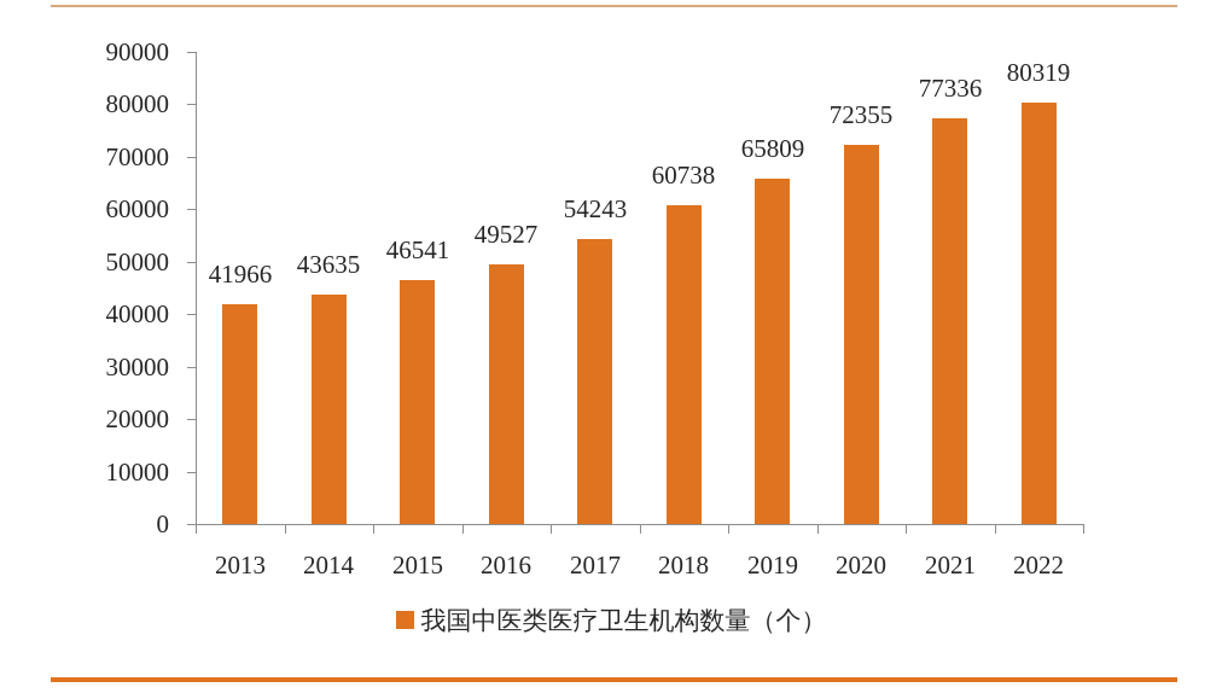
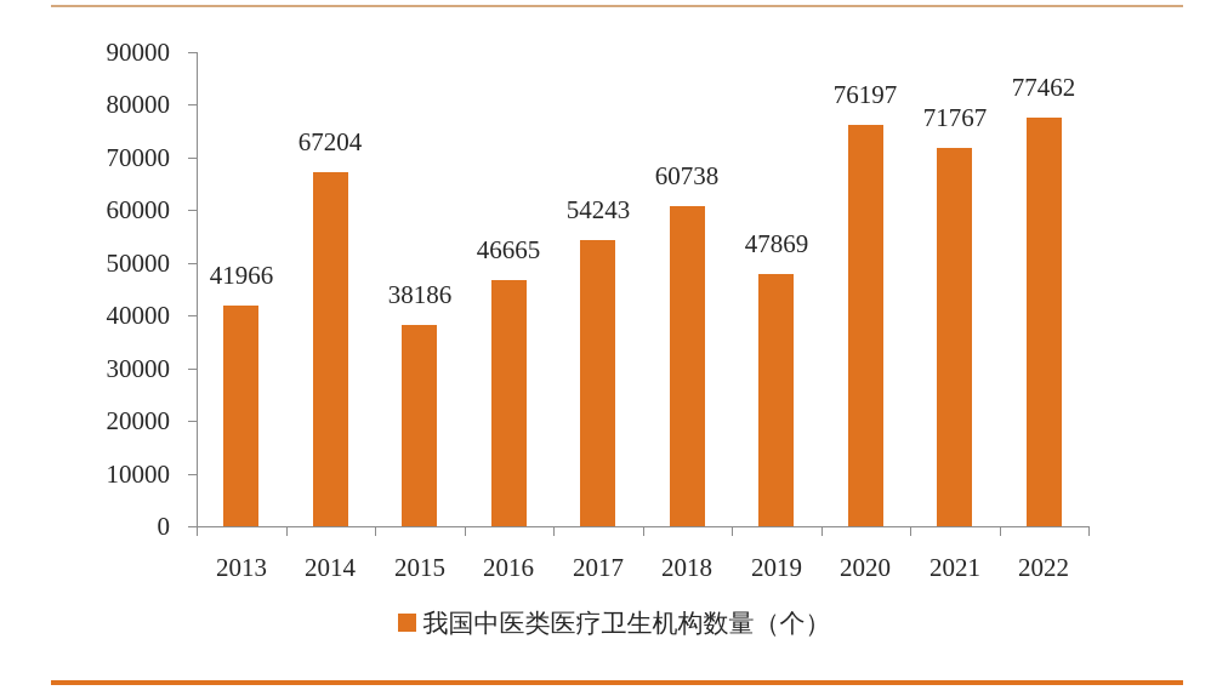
2014: 43635 -> 67204
2015: 46541 -> 38186
2016: 49527 -> 46665
2019: 65809 -> 47869
2020: 72355 -> 76197
2021: 77336 -> 71767
2022: 80319 -> 77462
